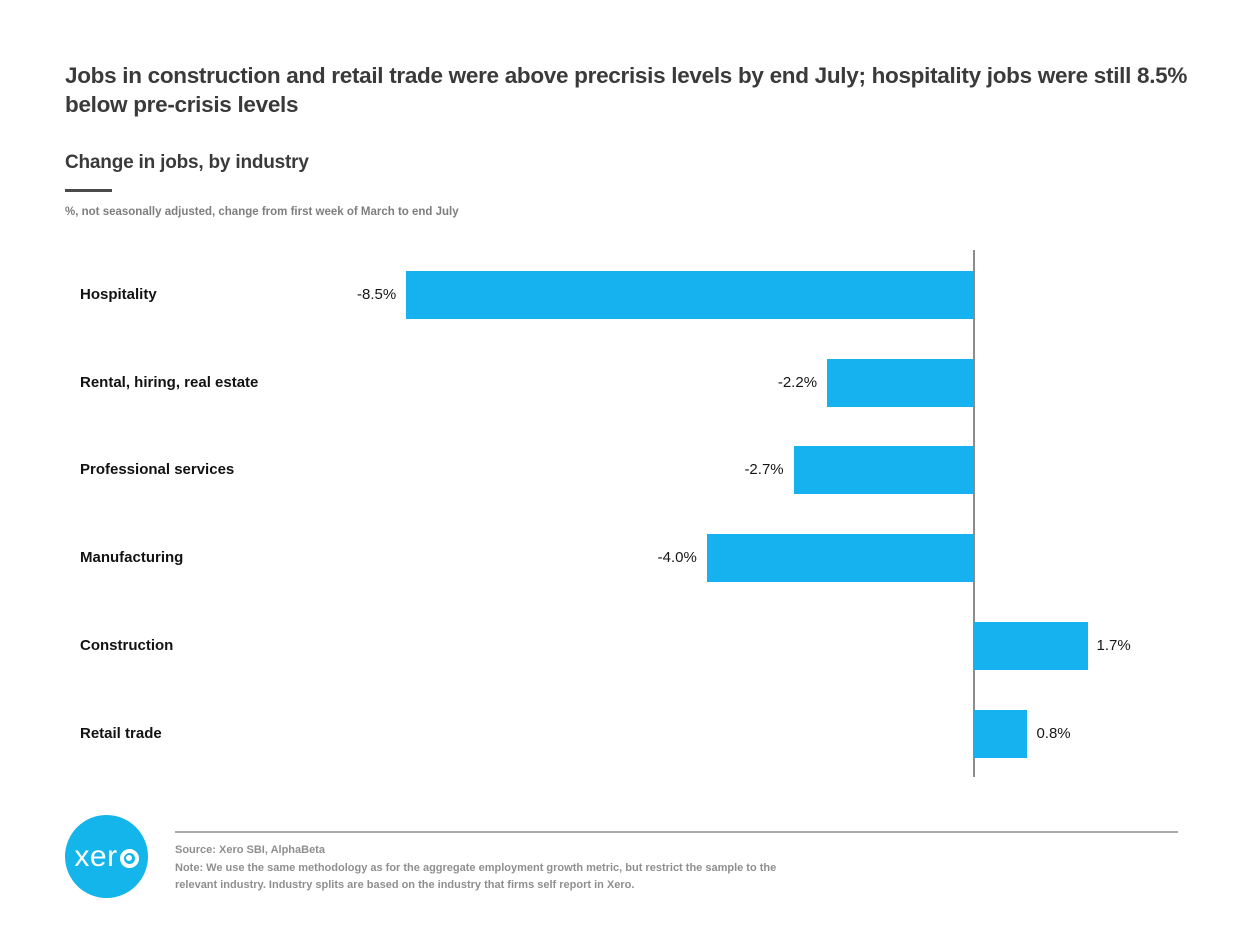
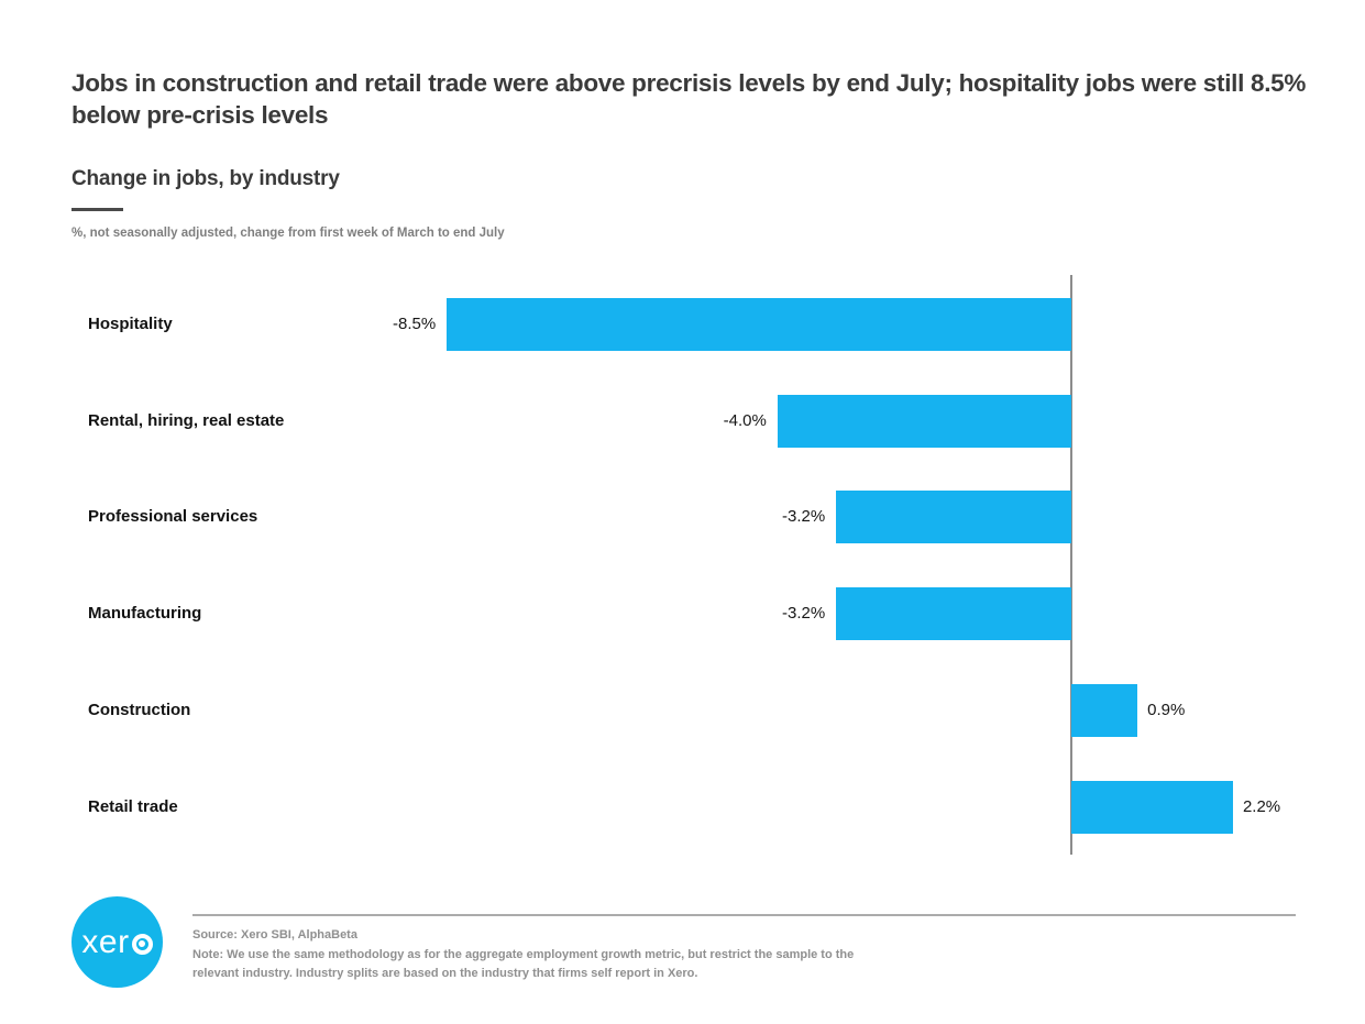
Rental, hiring, real estate: -2.2% -> -4.0%
Professional services: -2.7% -> -3.2%
Manufacturing: -4.0% -> -3.2%
Construction: 1.7% -> 0.9%
Retail trade: 0.8% -> 2.2%
